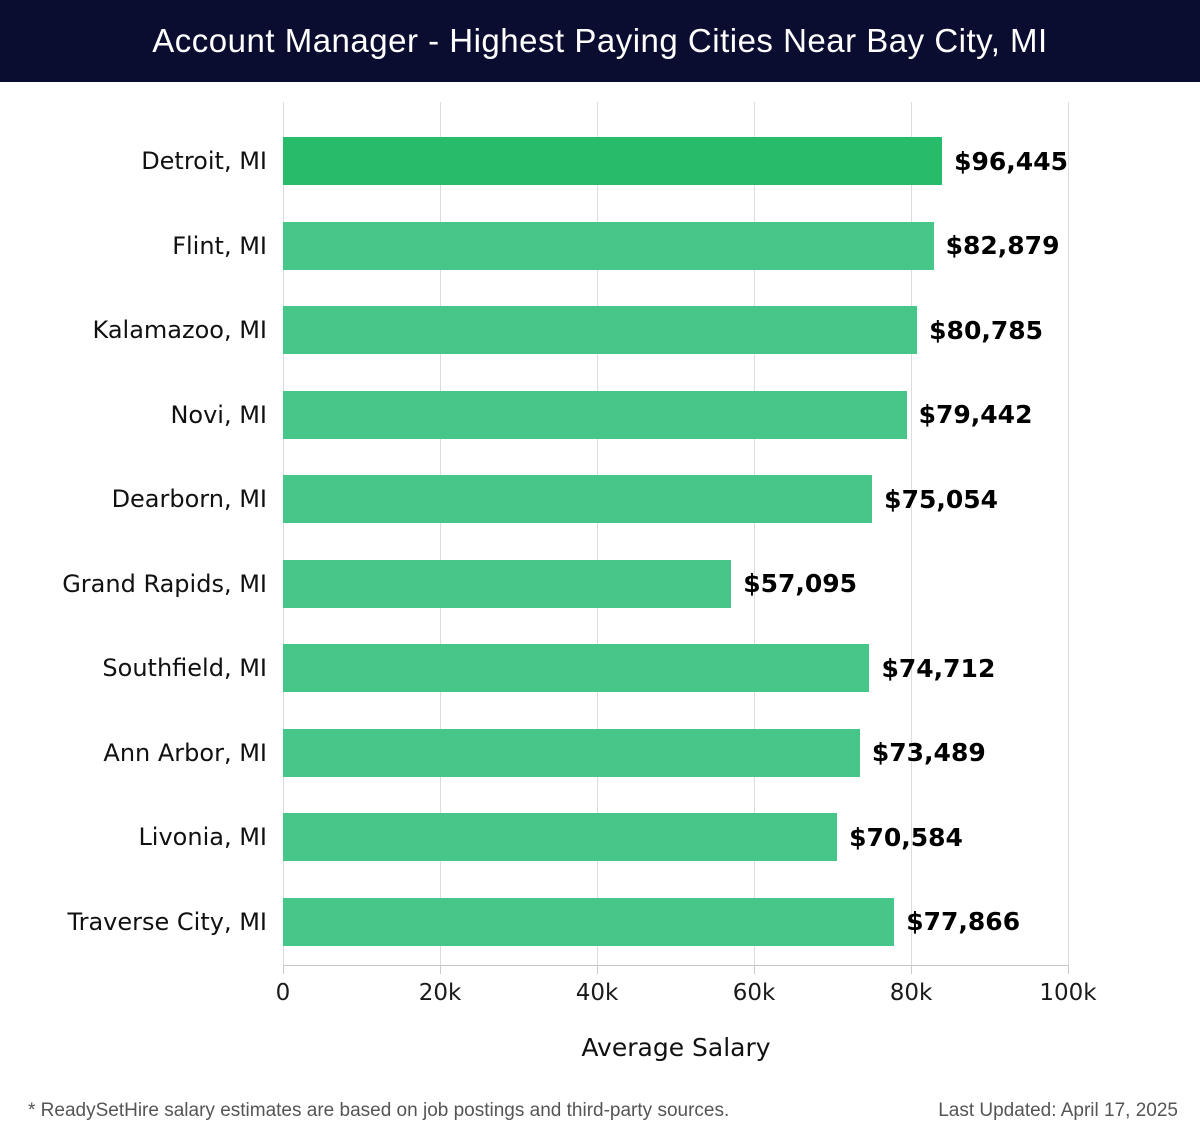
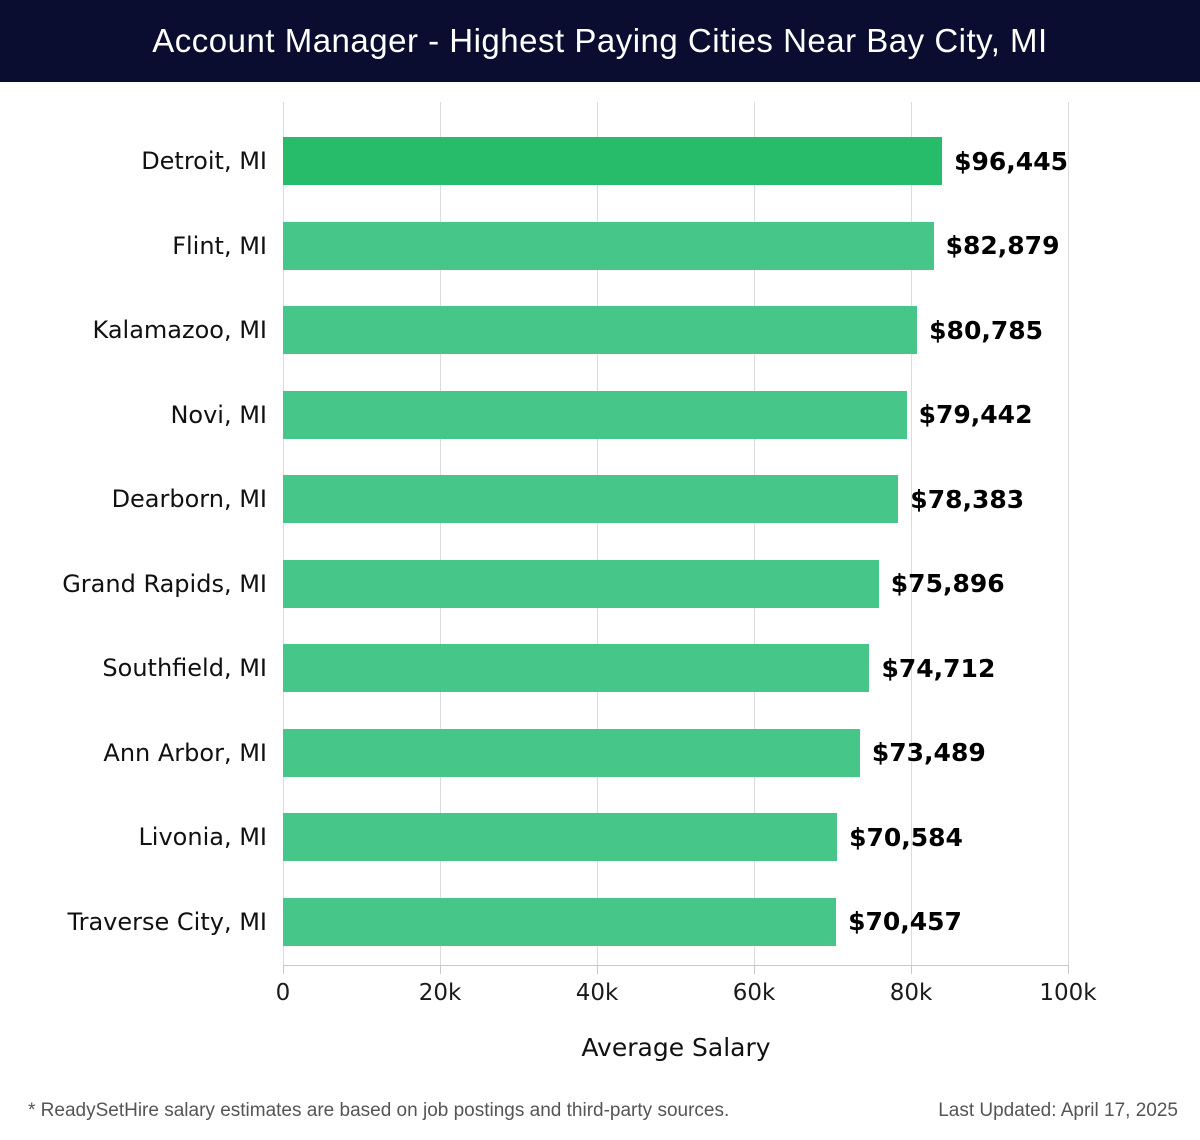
Dearborn, MI: $75,054 -> $78,383
Grand Rapids, MI: $57,095 -> $75,896
Traverse City, MI: $77,866 -> $70,457
